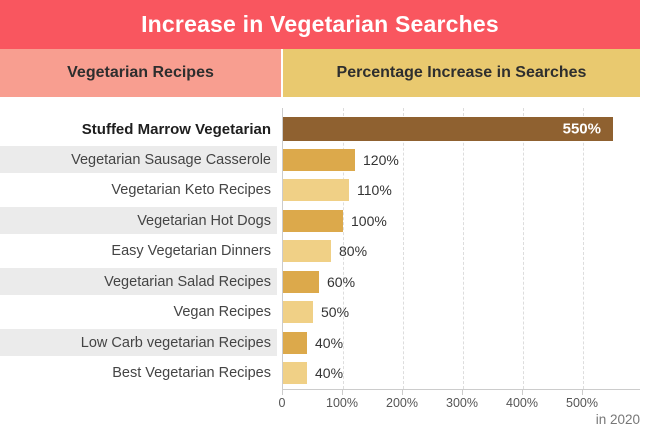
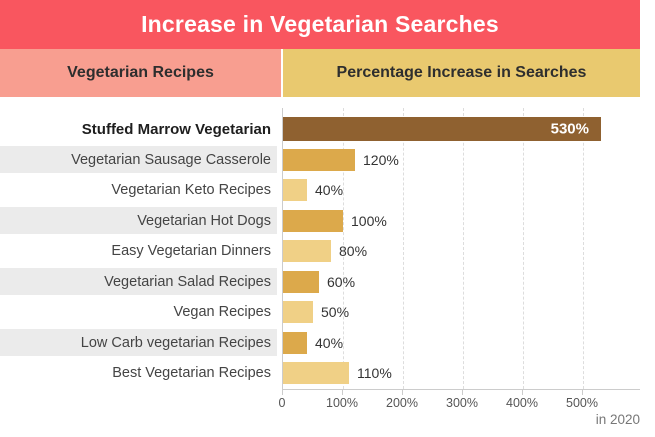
Stuffed Marrow Vegetarian: 550% -> 530%
Vegetarian Keto Recipes: 110% -> 40%
Best Vegetarian Recipes: 40% -> 110%
